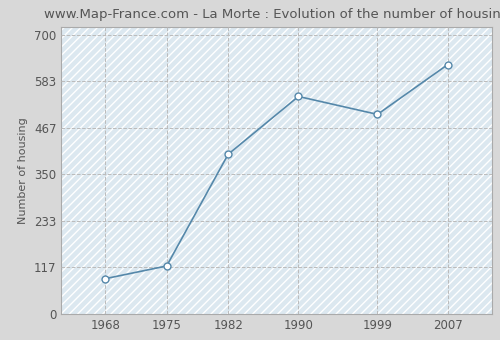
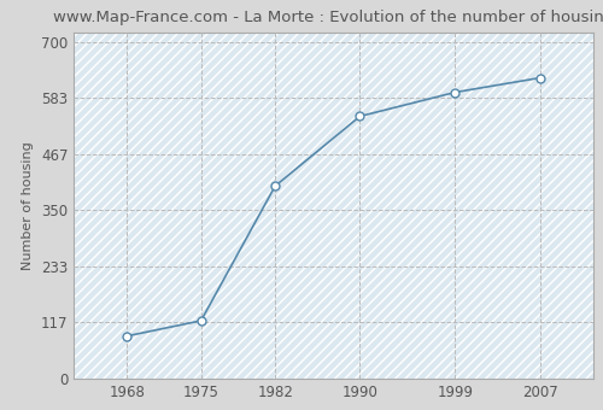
1999: 500 -> 595
